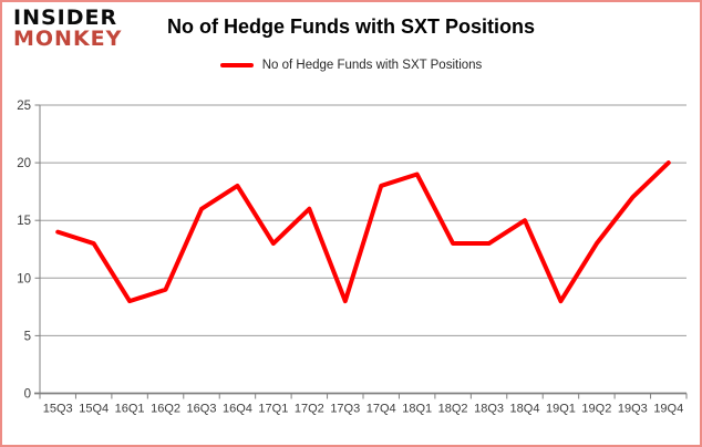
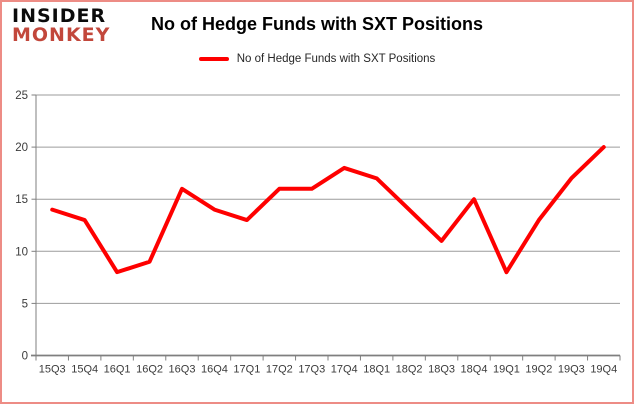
16Q4: 18 -> 14
17Q3: 8 -> 16
18Q1: 19 -> 17
18Q2: 13 -> 14
18Q3: 13 -> 11
